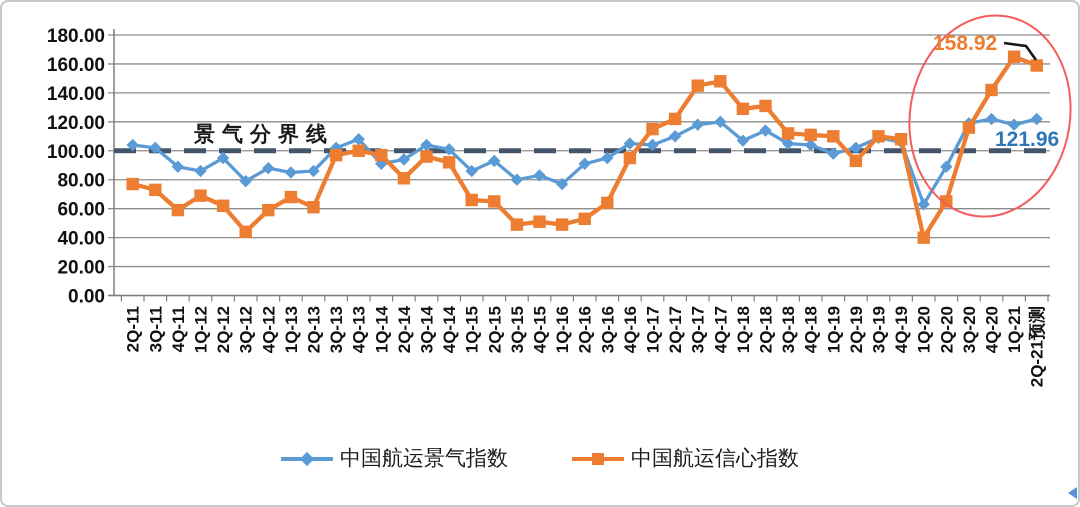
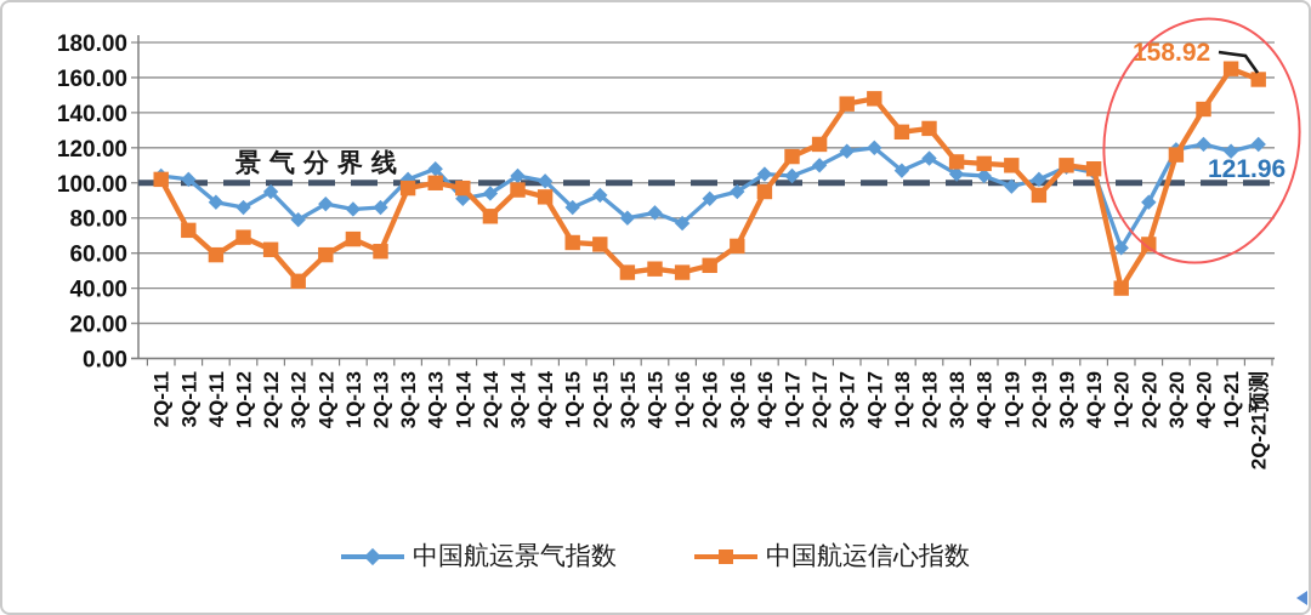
中国航运信心指数/2Q-11: 77 -> 102
